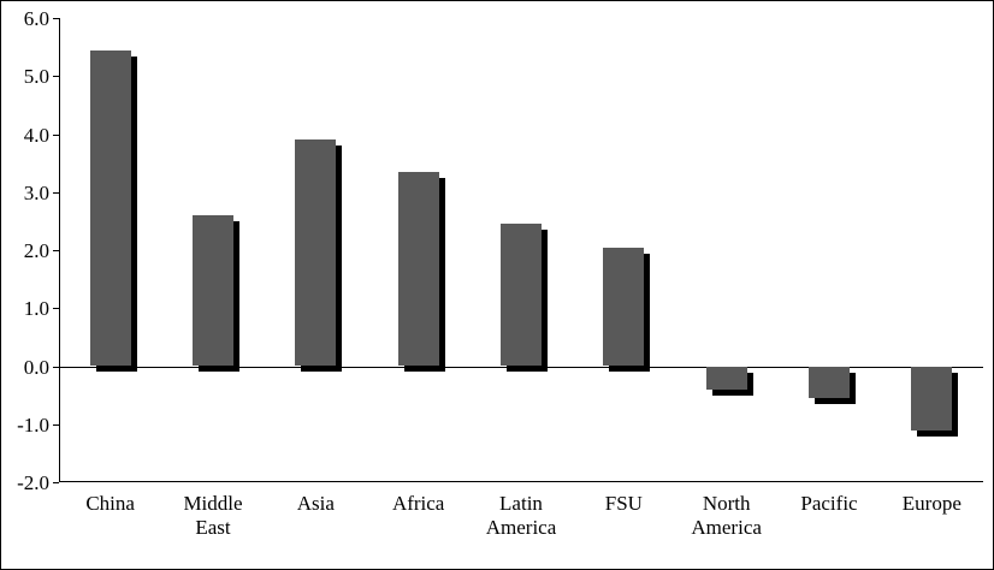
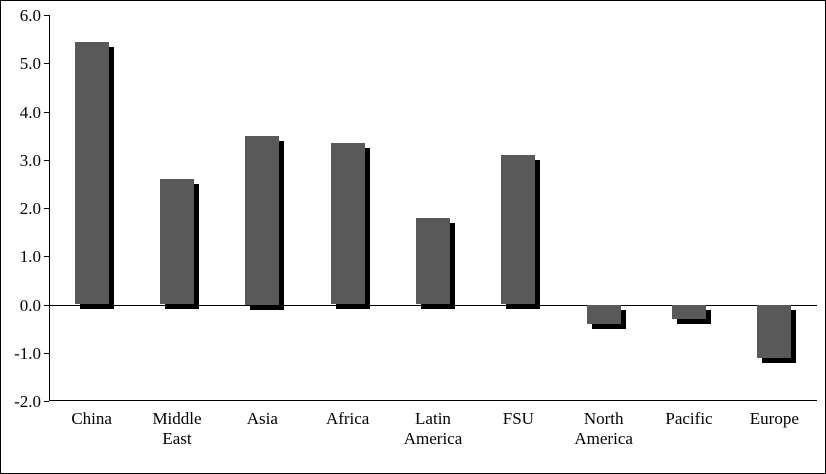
Asia: 3.9 -> 3.5
Latin America: 2.5 -> 1.8
FSU: 2.0 -> 3.1
Pacific: -0.6 -> -0.3
